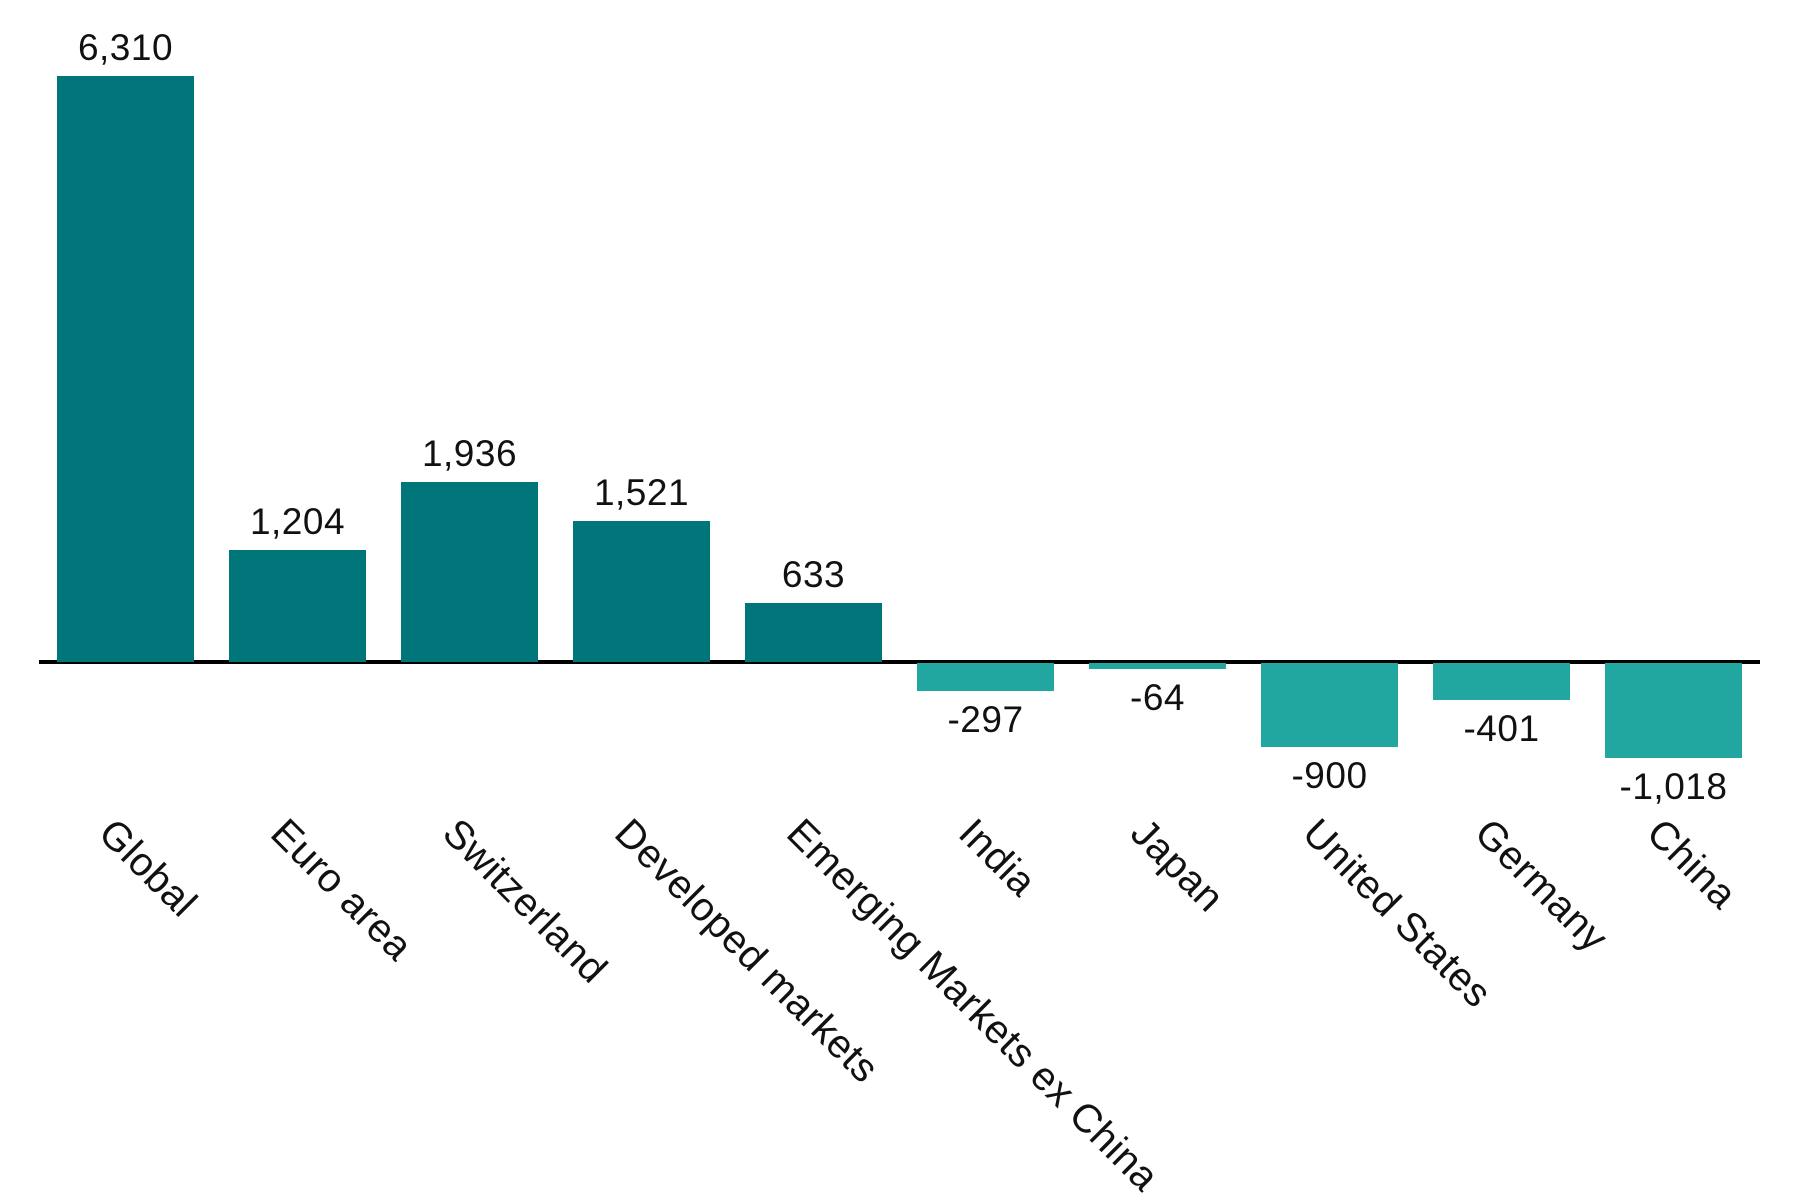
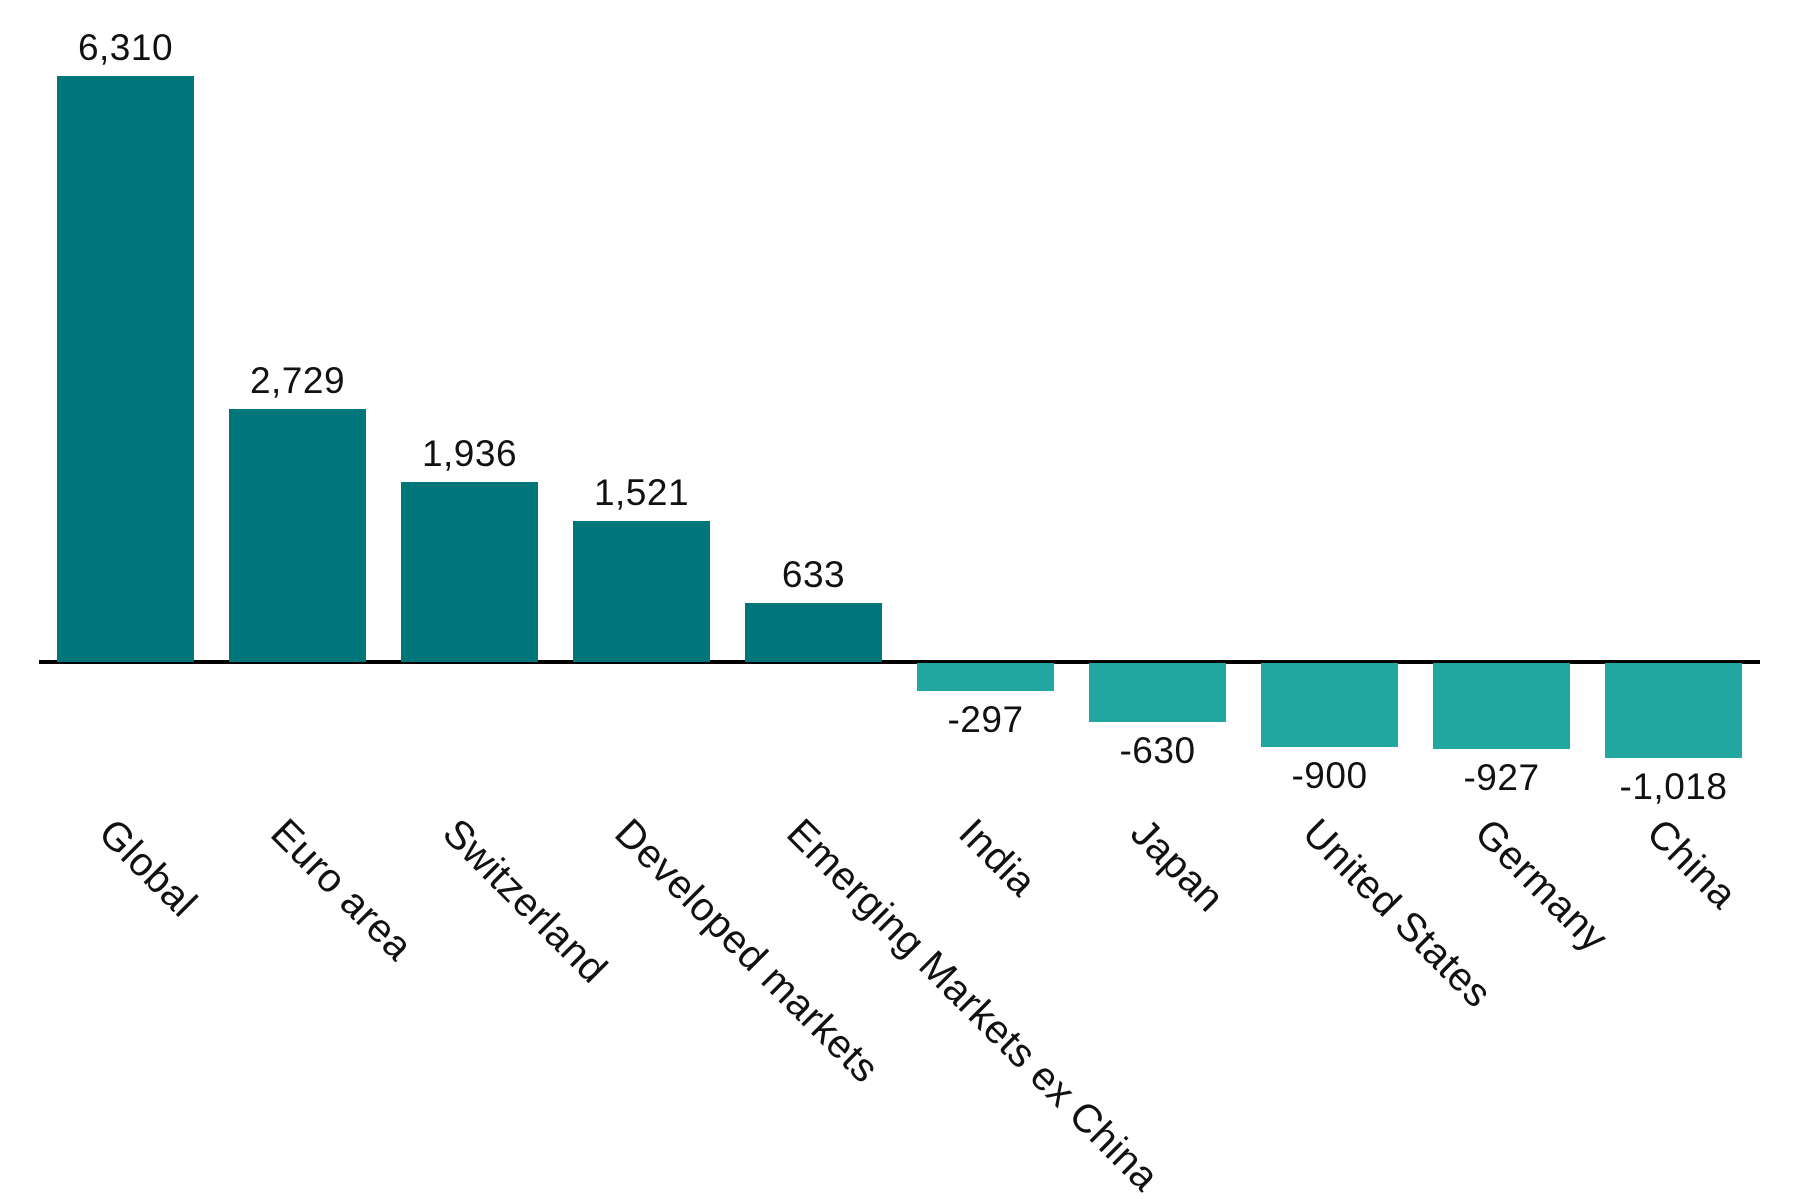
Euro area: 1,204 -> 2,729
Japan: -64 -> -630
Germany: -401 -> -927
